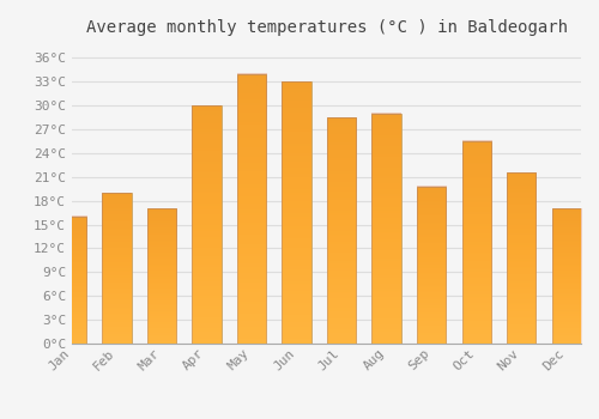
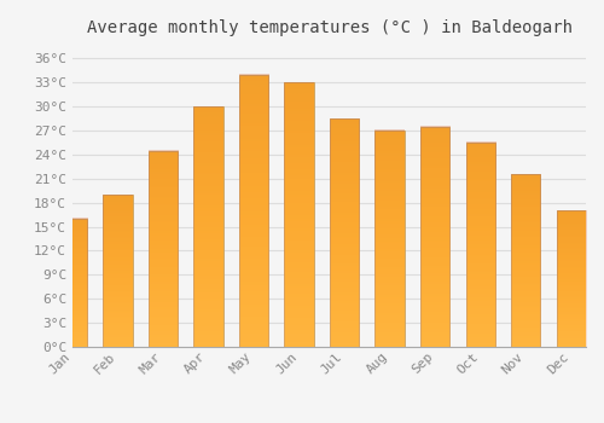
Mar: 17.0°C -> 24.5°C
Aug: 29.0°C -> 27.0°C
Sep: 19.8°C -> 27.5°C
